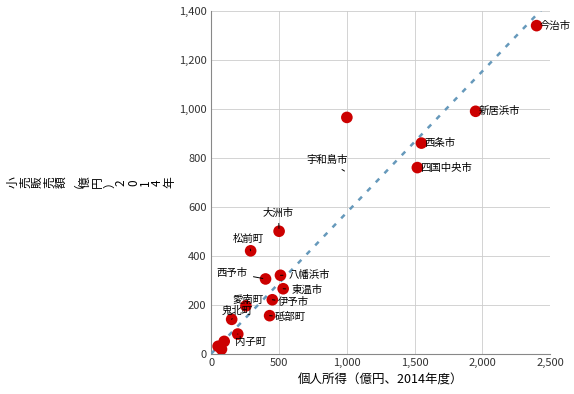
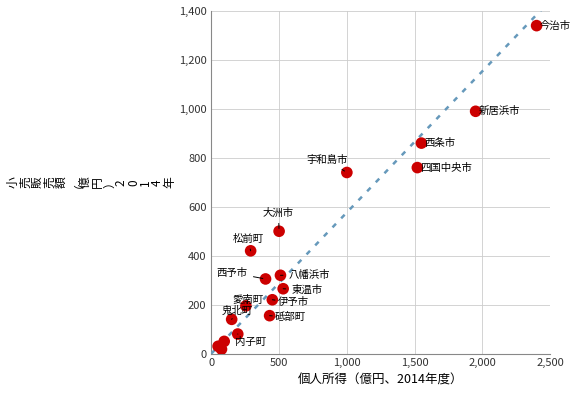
1,000: 965 -> 740
